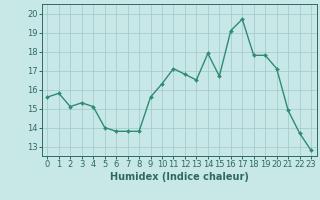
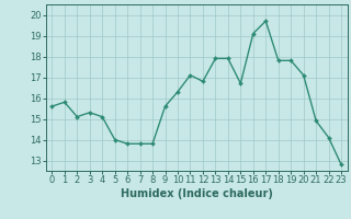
13: 16.5 -> 17.9
22: 13.7 -> 14.1
